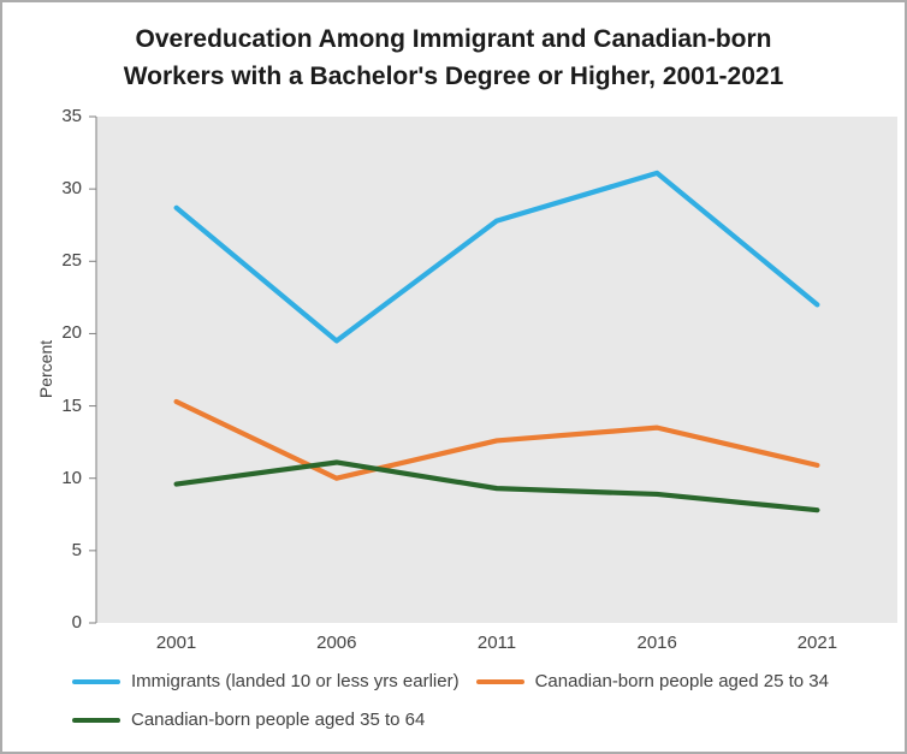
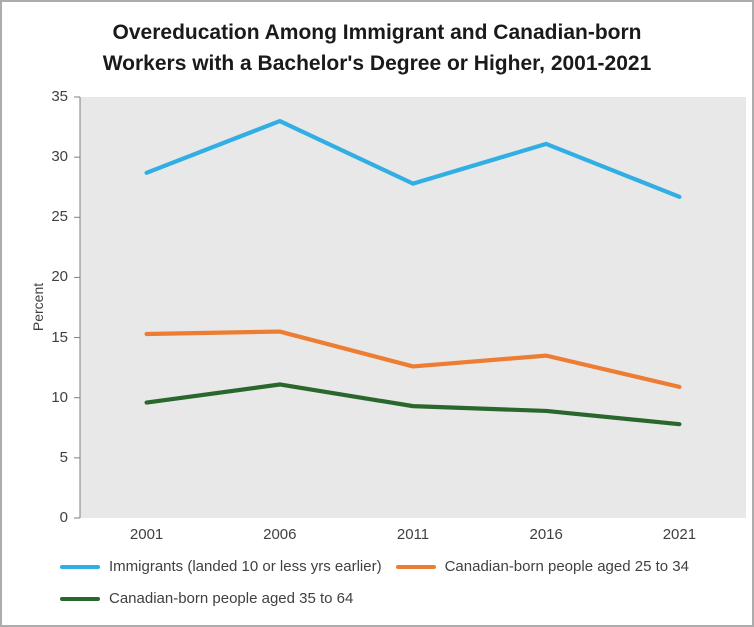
Immigrants (landed 10 or less yrs earlier)/2006: 19.5 -> 33.0
Canadian-born people aged 25 to 34/2006: 10.0 -> 15.5
Immigrants (landed 10 or less yrs earlier)/2021: 22.0 -> 26.7
